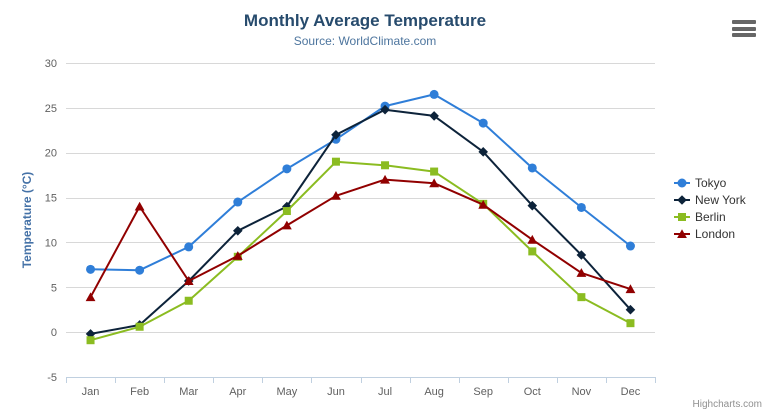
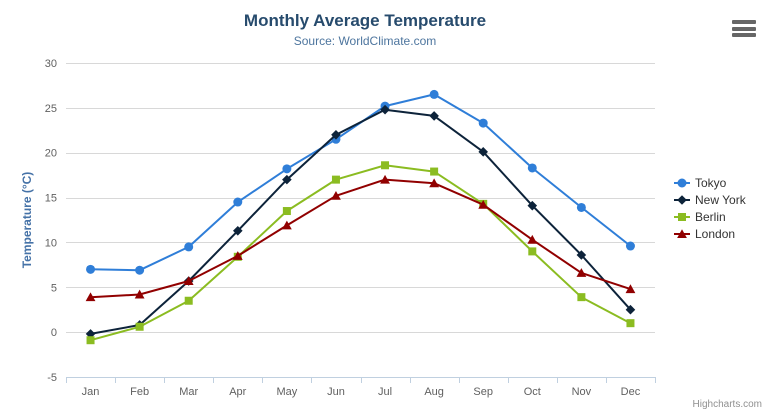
London/Feb: 14 -> 4
New York/May: 14 -> 17
Berlin/Jun: 19 -> 17
